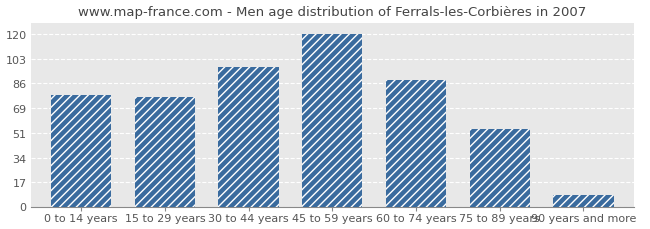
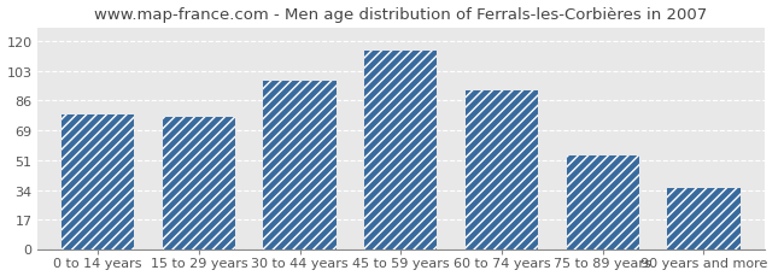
45 to 59 years: 120 -> 115
60 to 74 years: 88 -> 92
90 years and more: 8 -> 35
